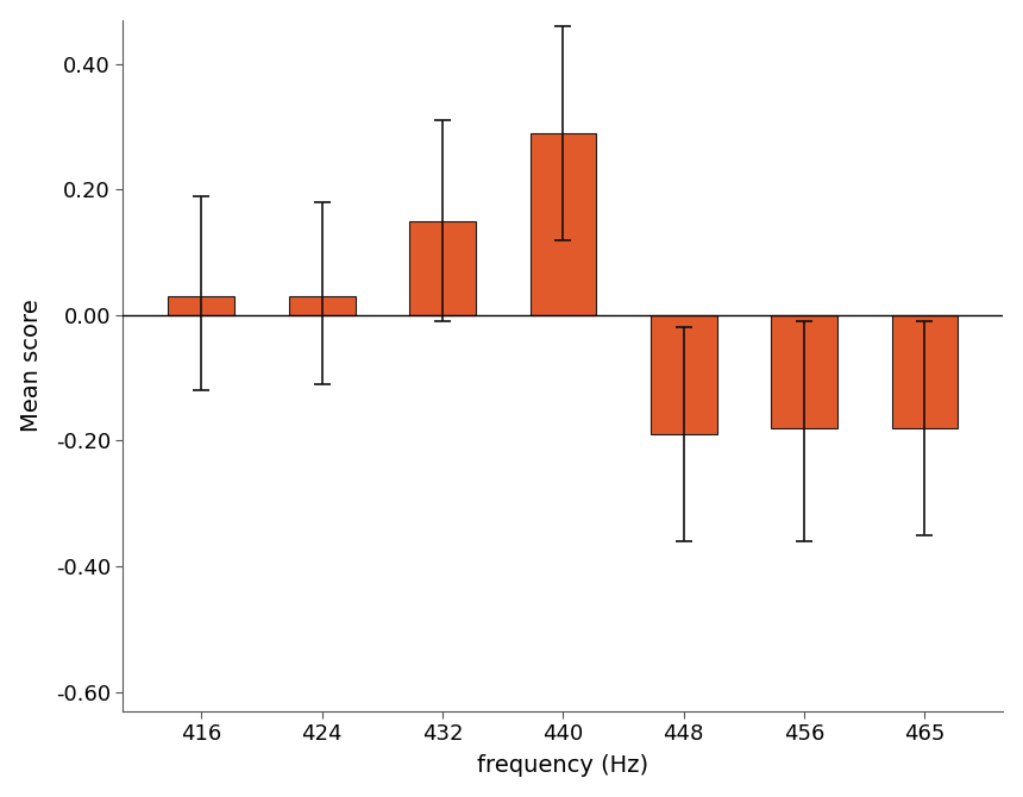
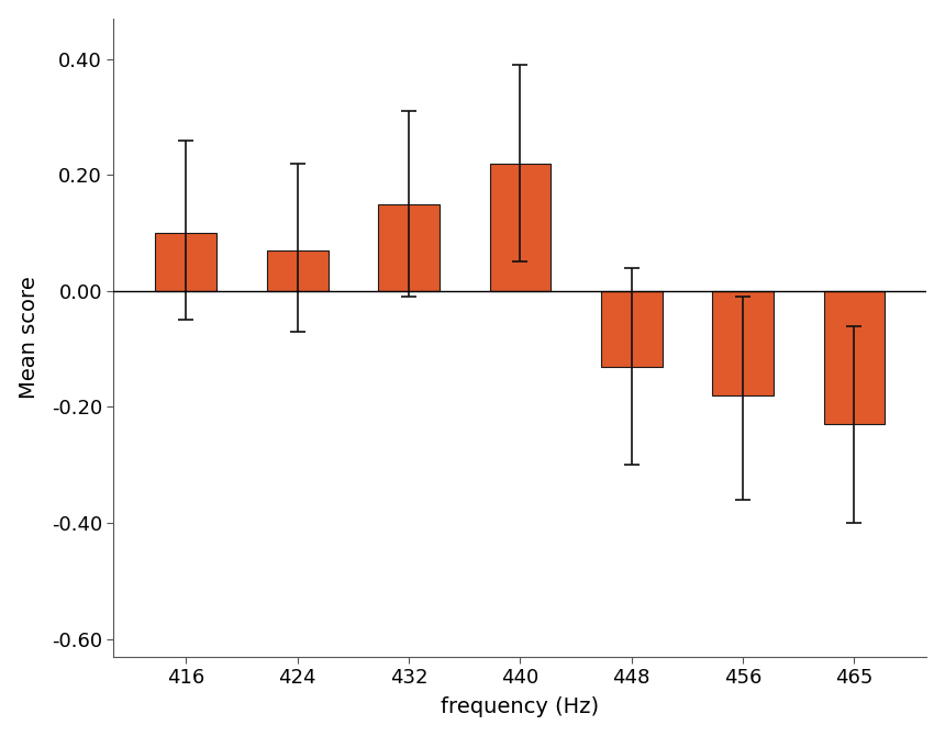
416: 0.03 -> 0.10
424: 0.03 -> 0.07
440: 0.29 -> 0.22
448: -0.19 -> -0.13
465: -0.18 -> -0.23
